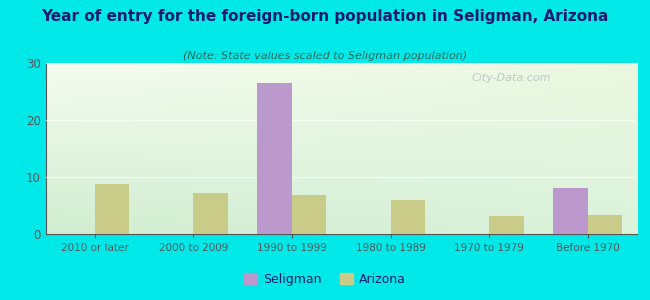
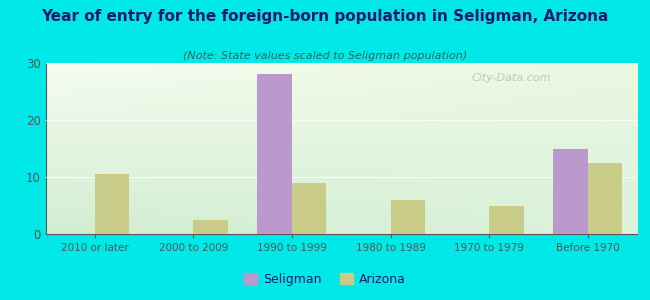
Arizona/2010 or later: 8.8 -> 10.6
Arizona/2000 to 2009: 7.2 -> 2.4
Seligman/1990 to 1999: 26.5 -> 28.0
Arizona/1990 to 1999: 6.8 -> 9.0
Arizona/1970 to 1979: 3.2 -> 5.0
Seligman/Before 1970: 8.0 -> 15.0
Arizona/Before 1970: 3.3 -> 12.4
